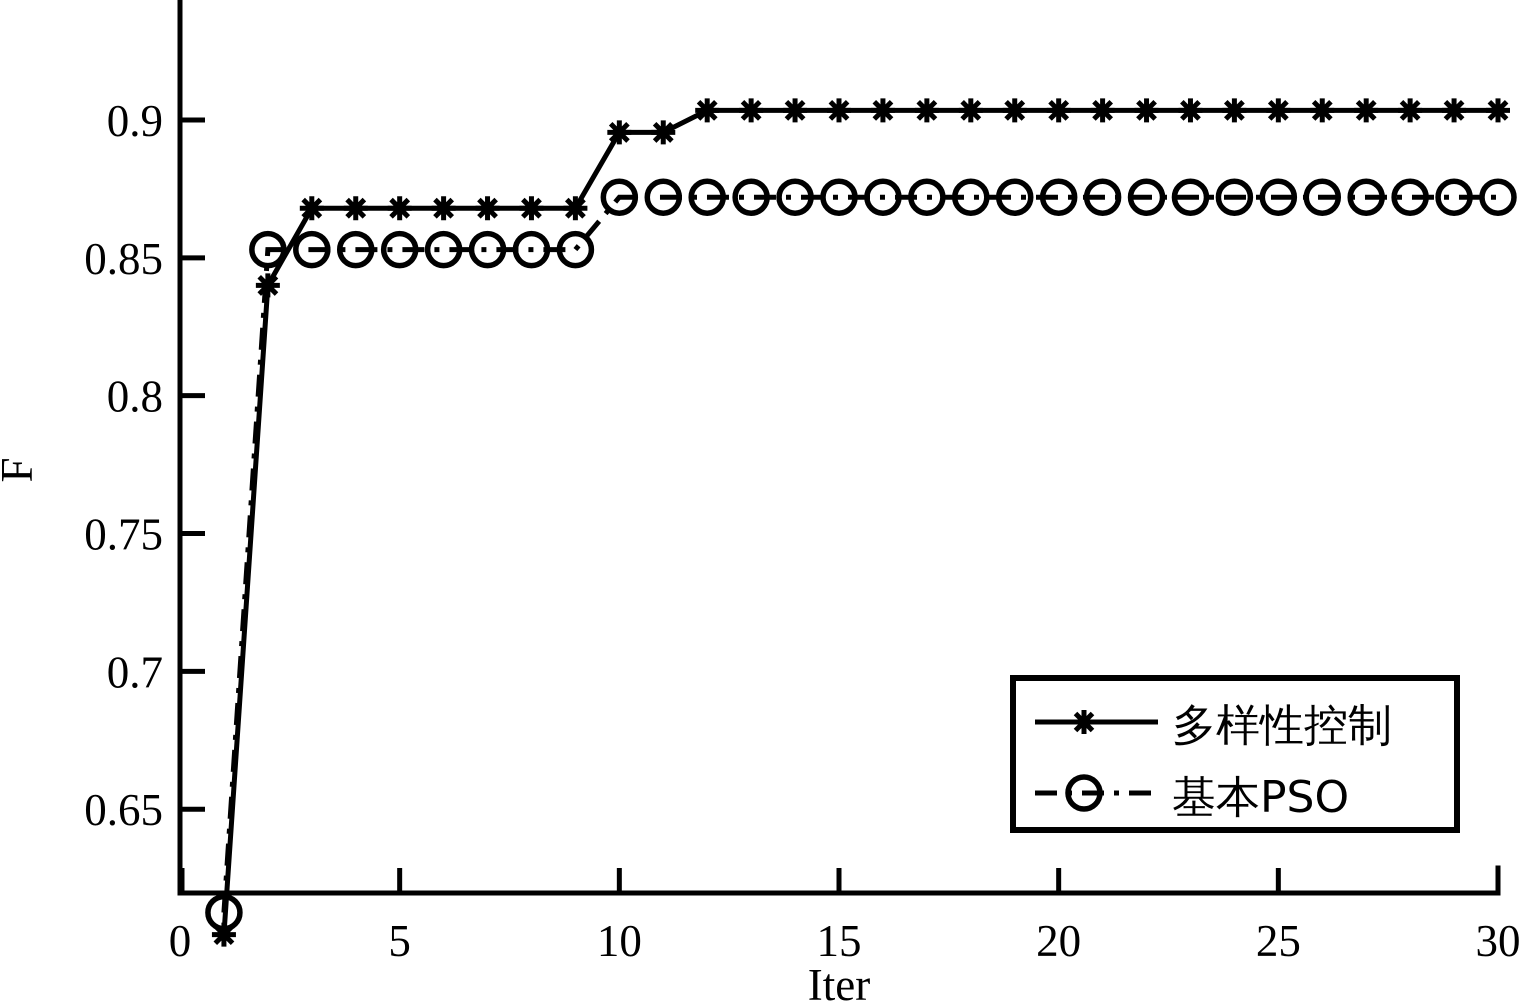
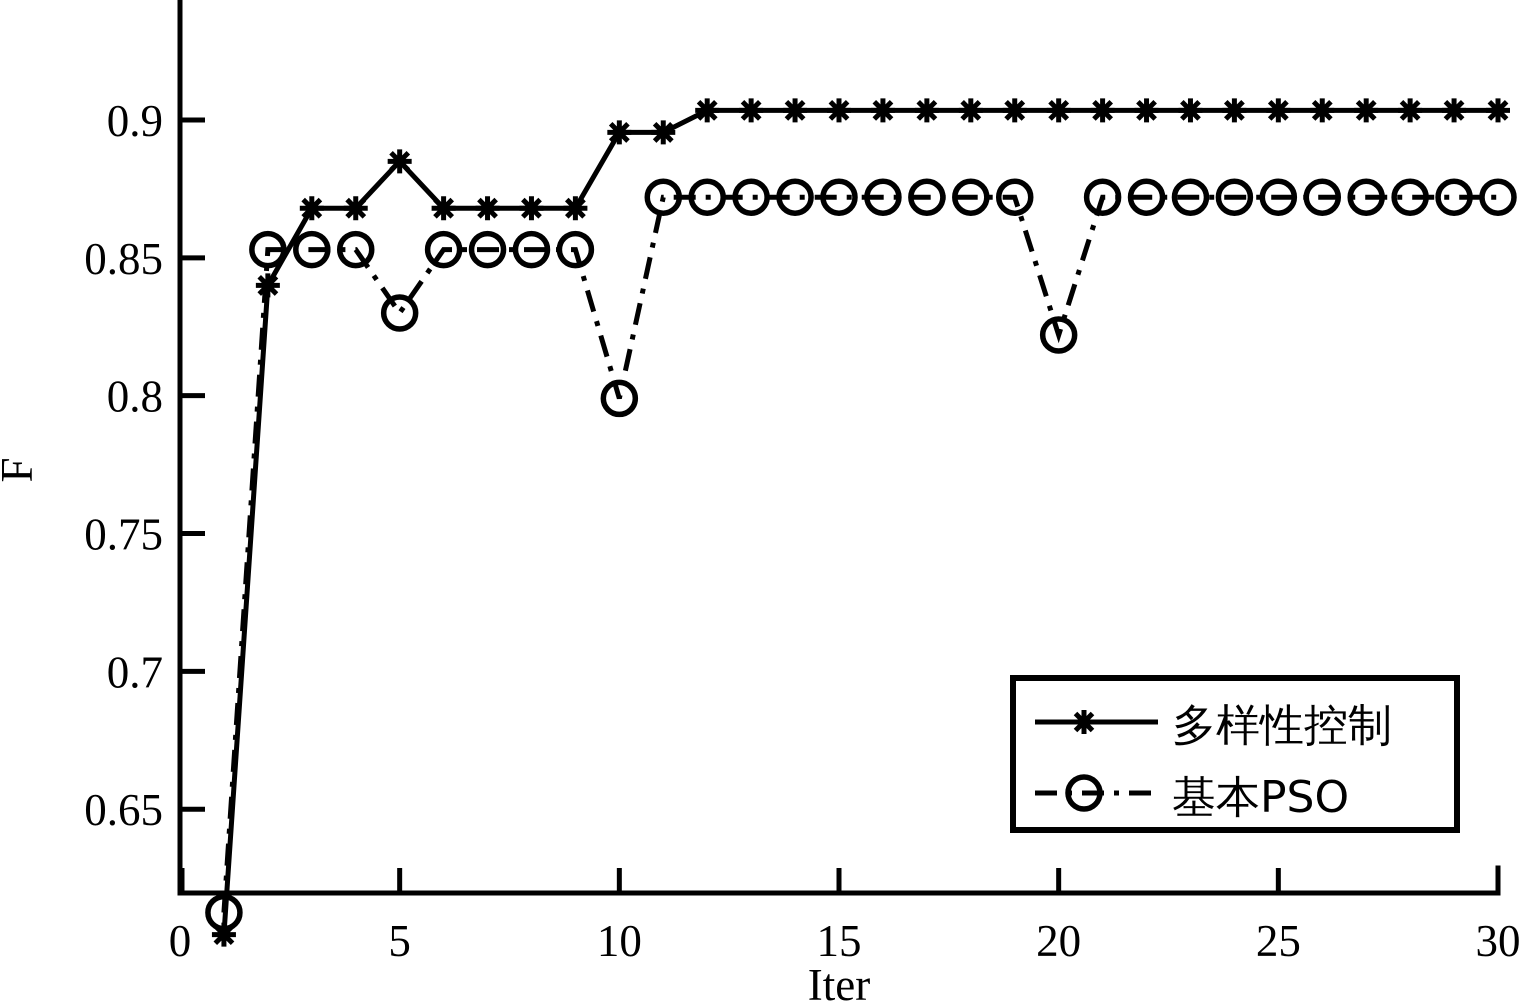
多样性控制/5: 0.868 -> 0.885
基本PSO/5: 0.853 -> 0.830
基本PSO/10: 0.872 -> 0.799
基本PSO/20: 0.872 -> 0.822
